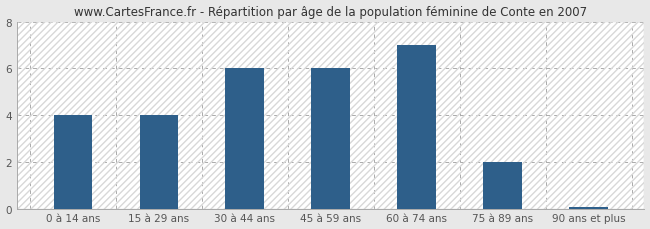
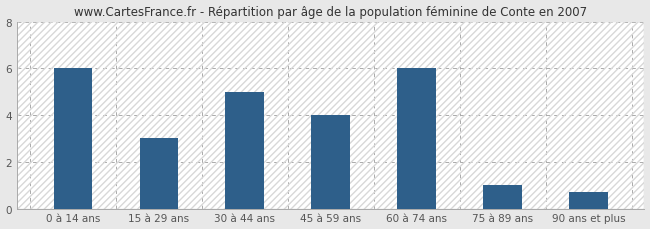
0 à 14 ans: 4.00 -> 6.00
15 à 29 ans: 4.00 -> 3.00
30 à 44 ans: 6.00 -> 5.00
45 à 59 ans: 6.00 -> 4.00
60 à 74 ans: 7.00 -> 6.00
75 à 89 ans: 2.00 -> 1.00
90 ans et plus: 0.07 -> 0.70
